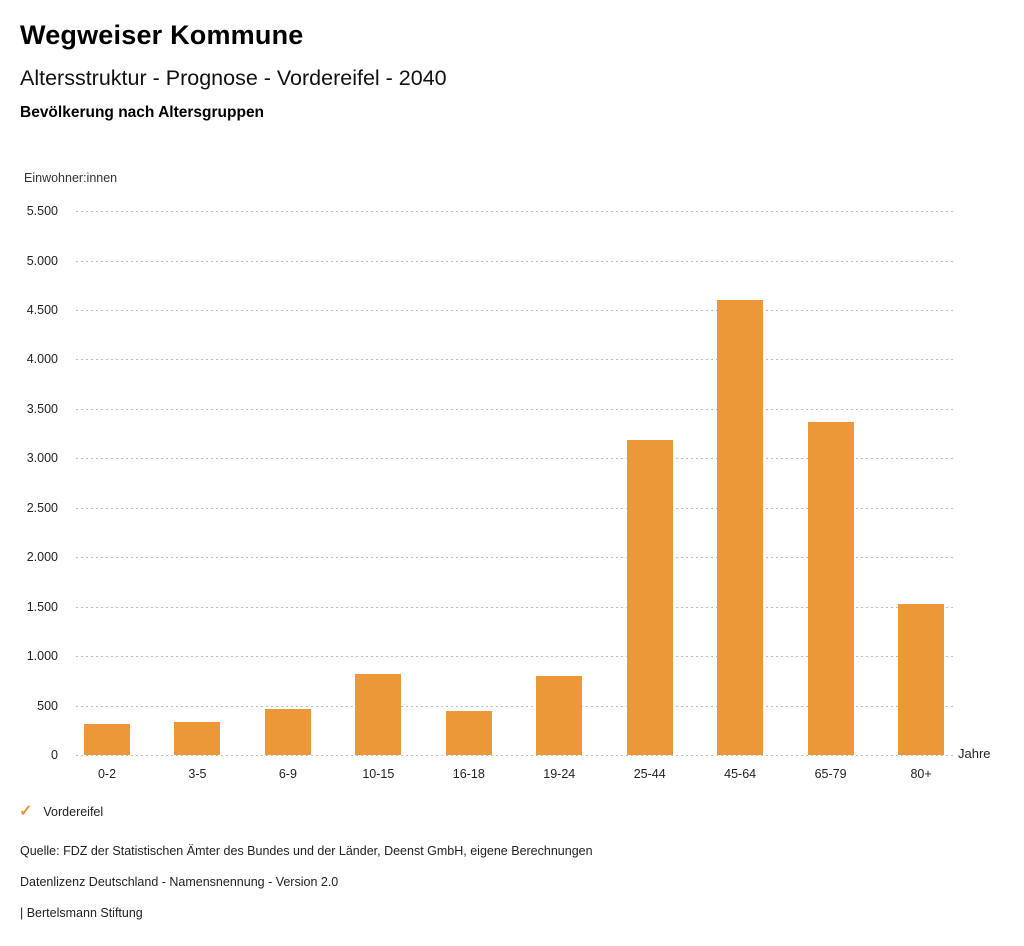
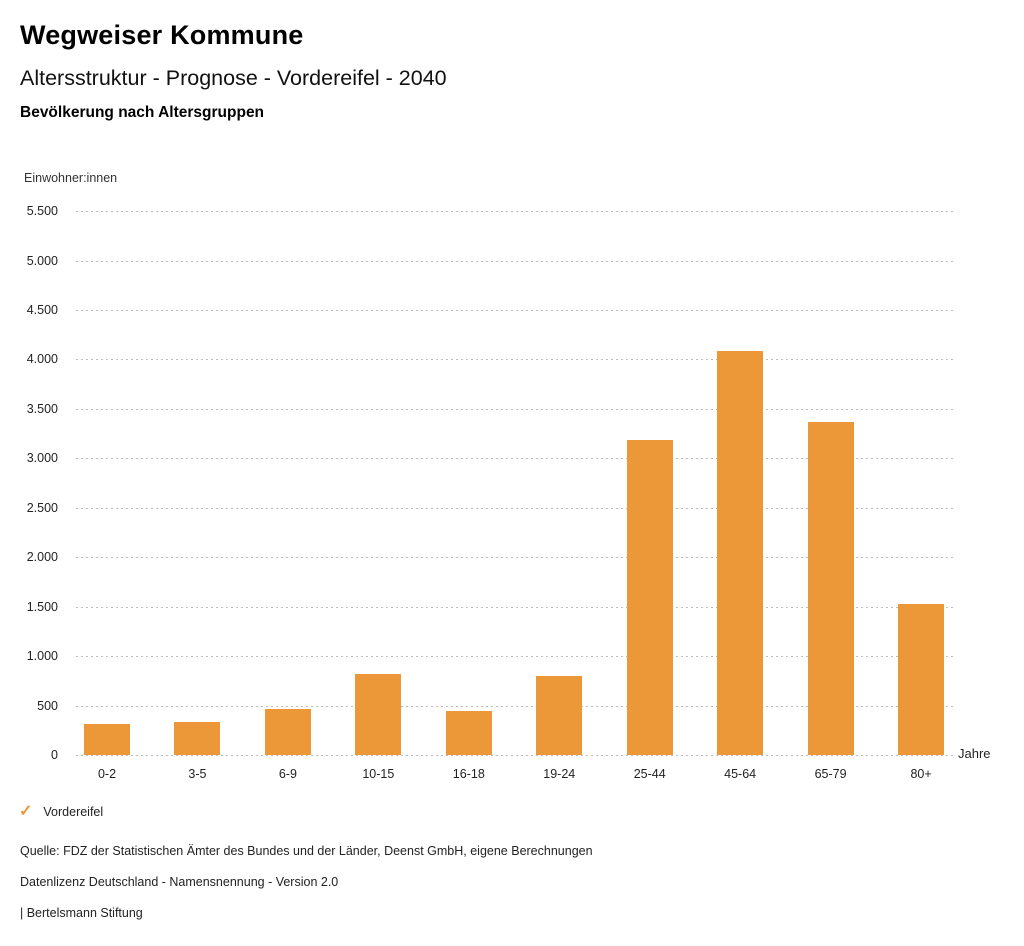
45-64: 4600 -> 4100
